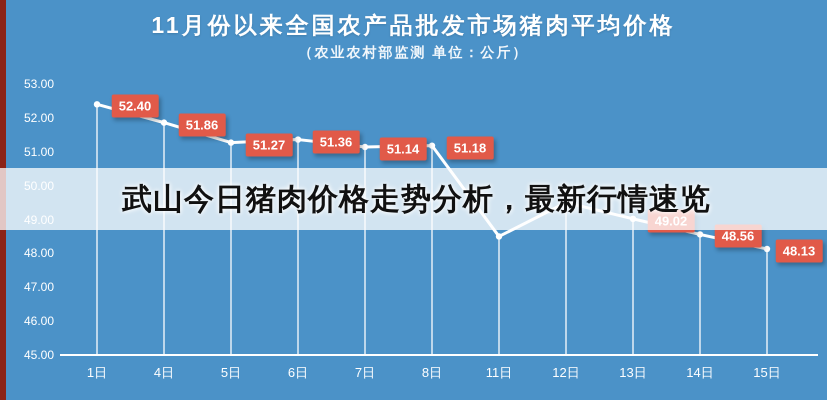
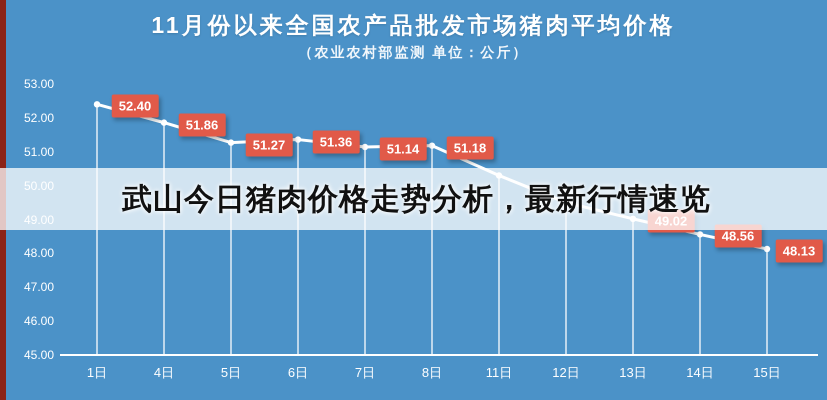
11日: 48.5 -> 50.3
